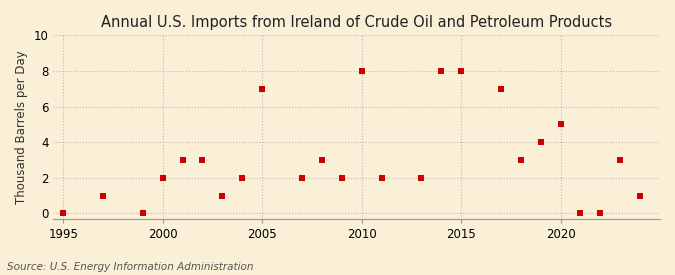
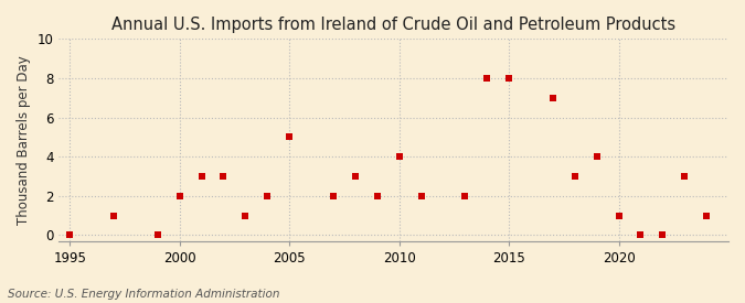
2005: 7 -> 5
2010: 8 -> 4
2020: 5 -> 1
